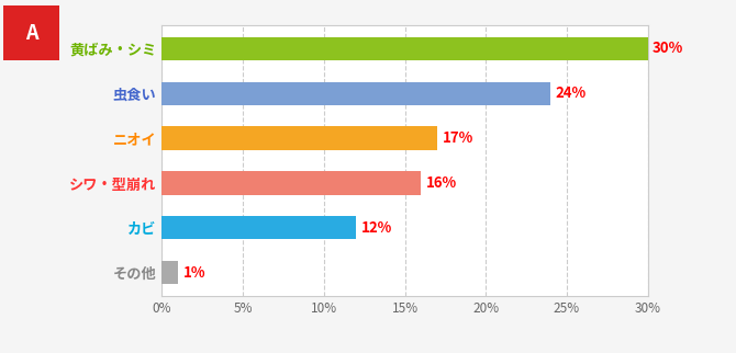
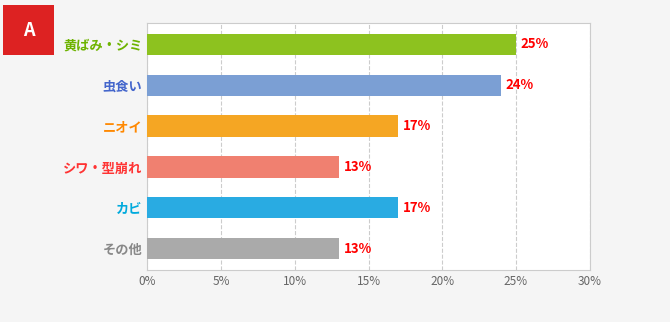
黄ばみ・シミ: 30% -> 25%
シワ・型崩れ: 16% -> 13%
カビ: 12% -> 17%
その他: 1% -> 13%
